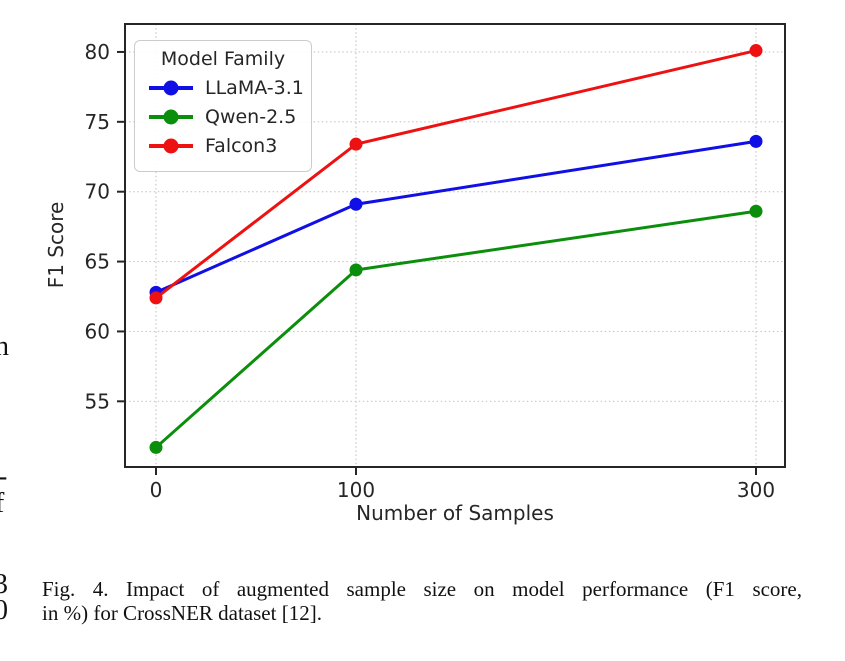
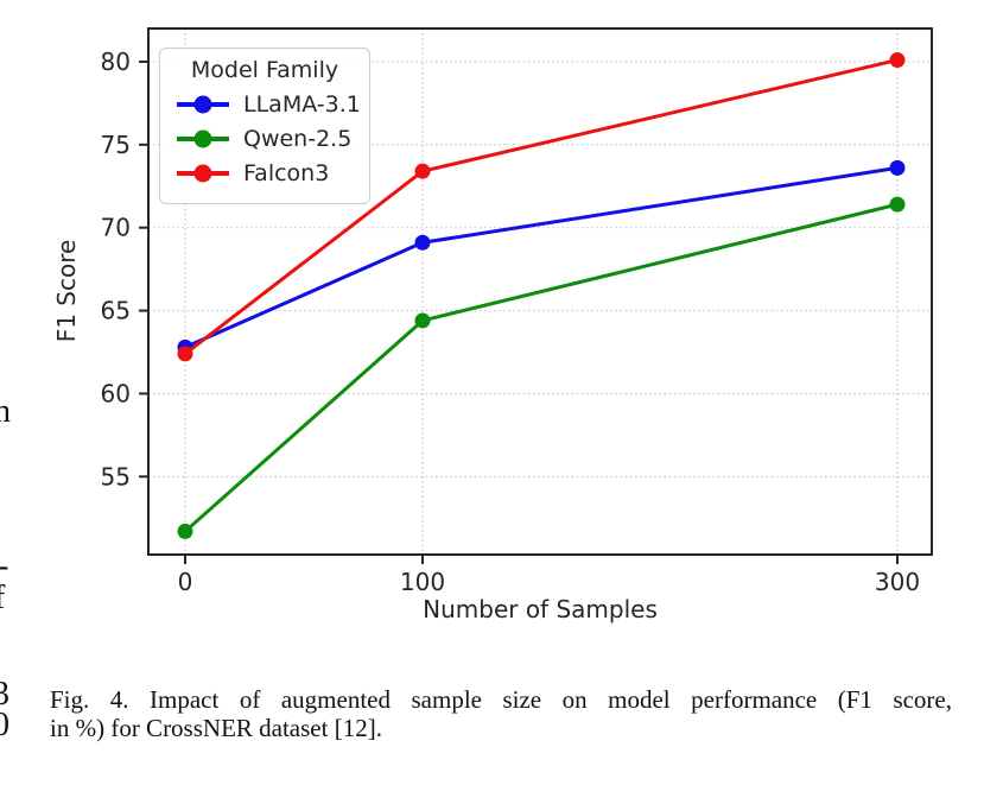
Qwen-2.5/300: 68.6 -> 71.4
